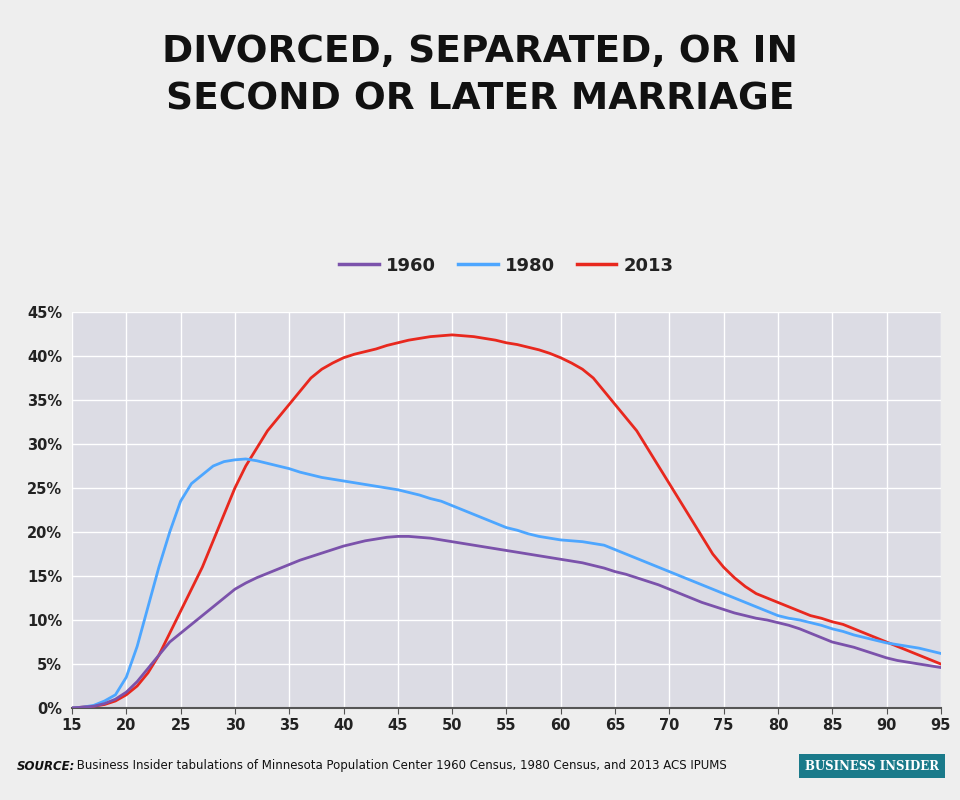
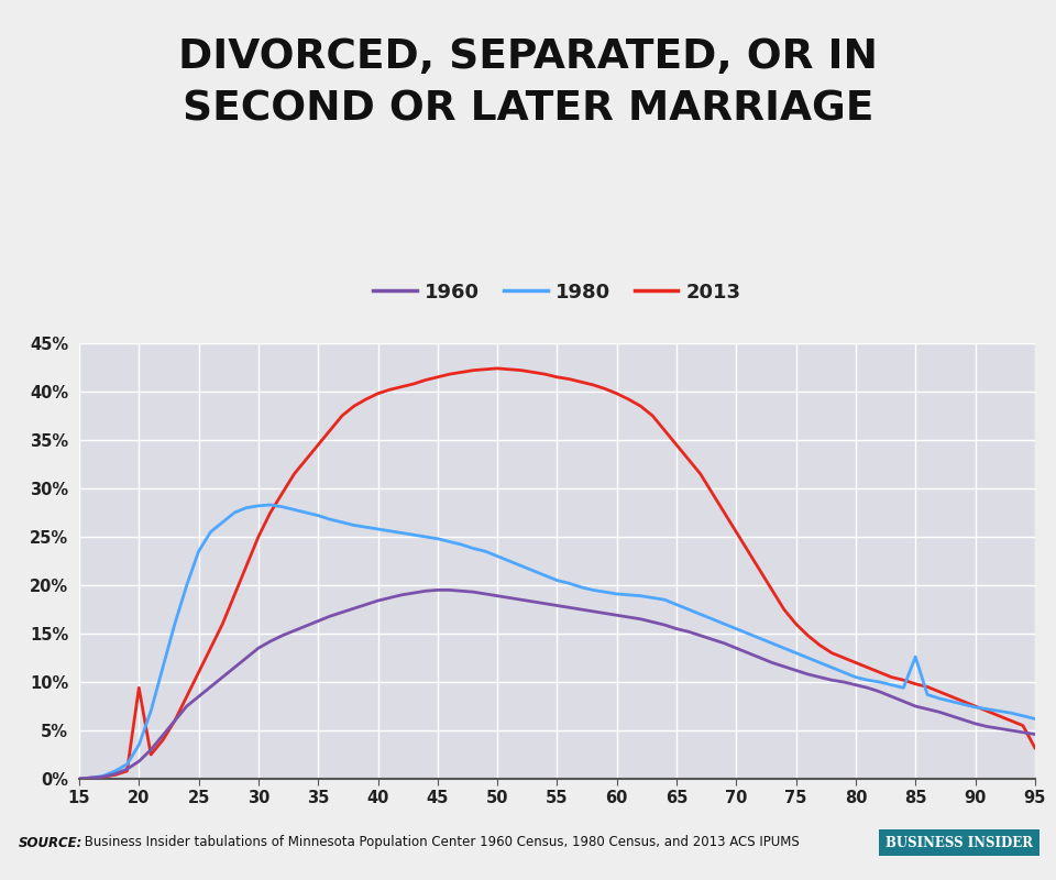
2013/20: 1.5% -> 9.4%
1980/85: 9.0% -> 12.6%
2013/95: 5.0% -> 3.2%
